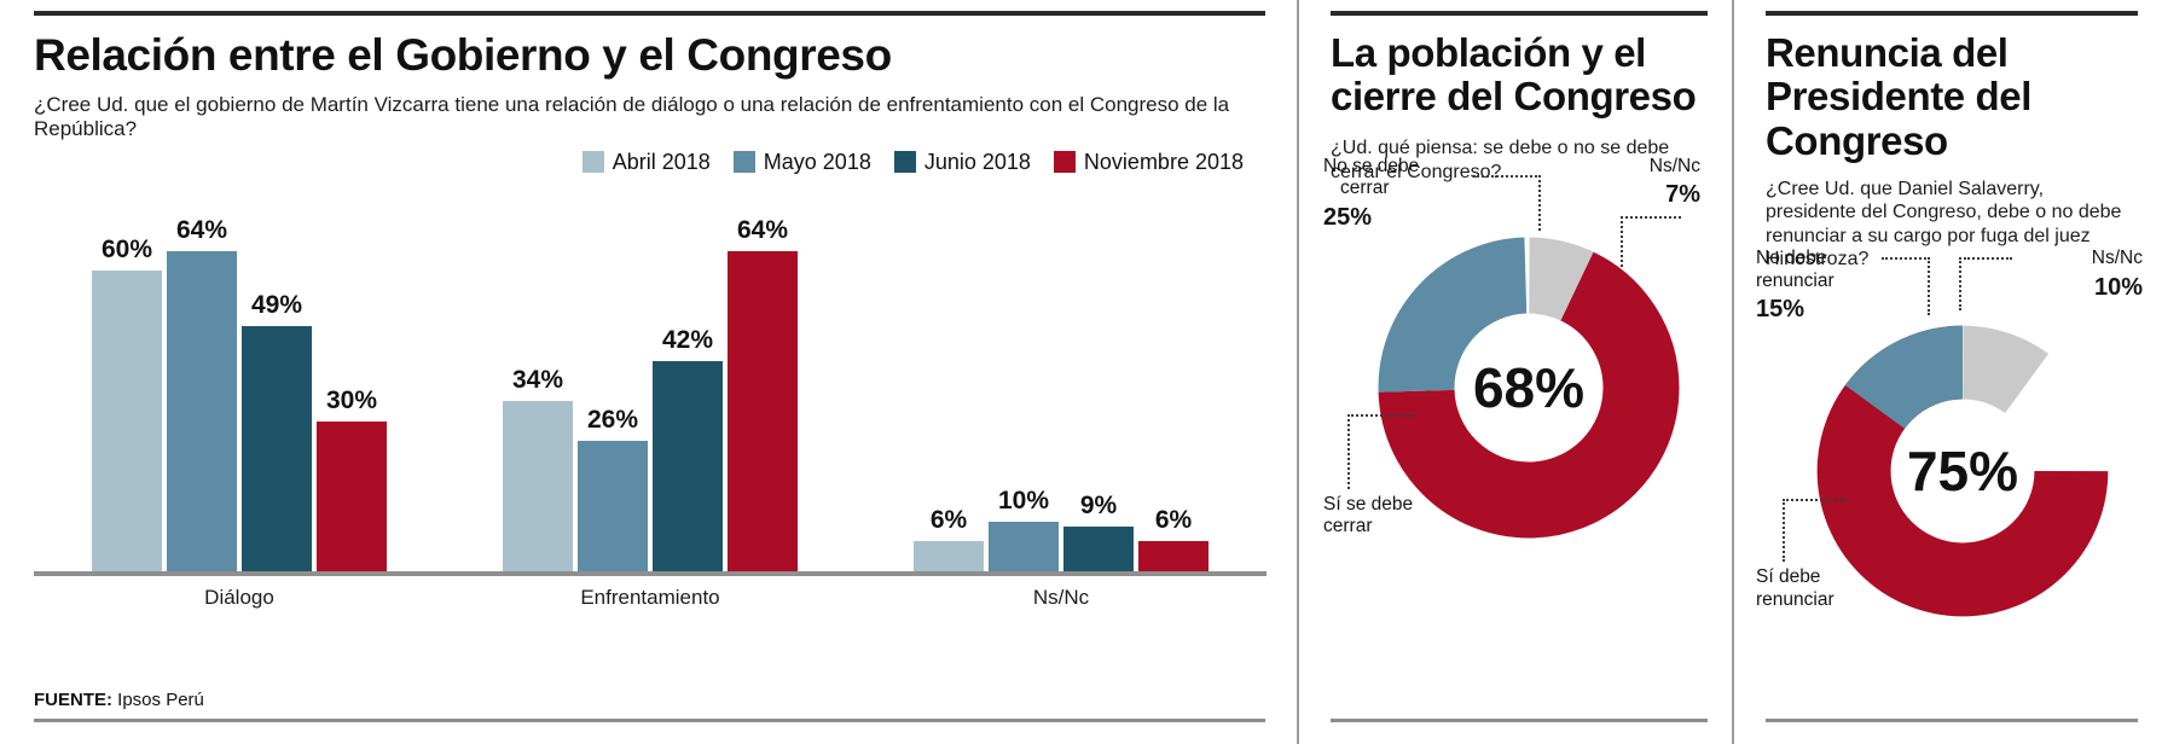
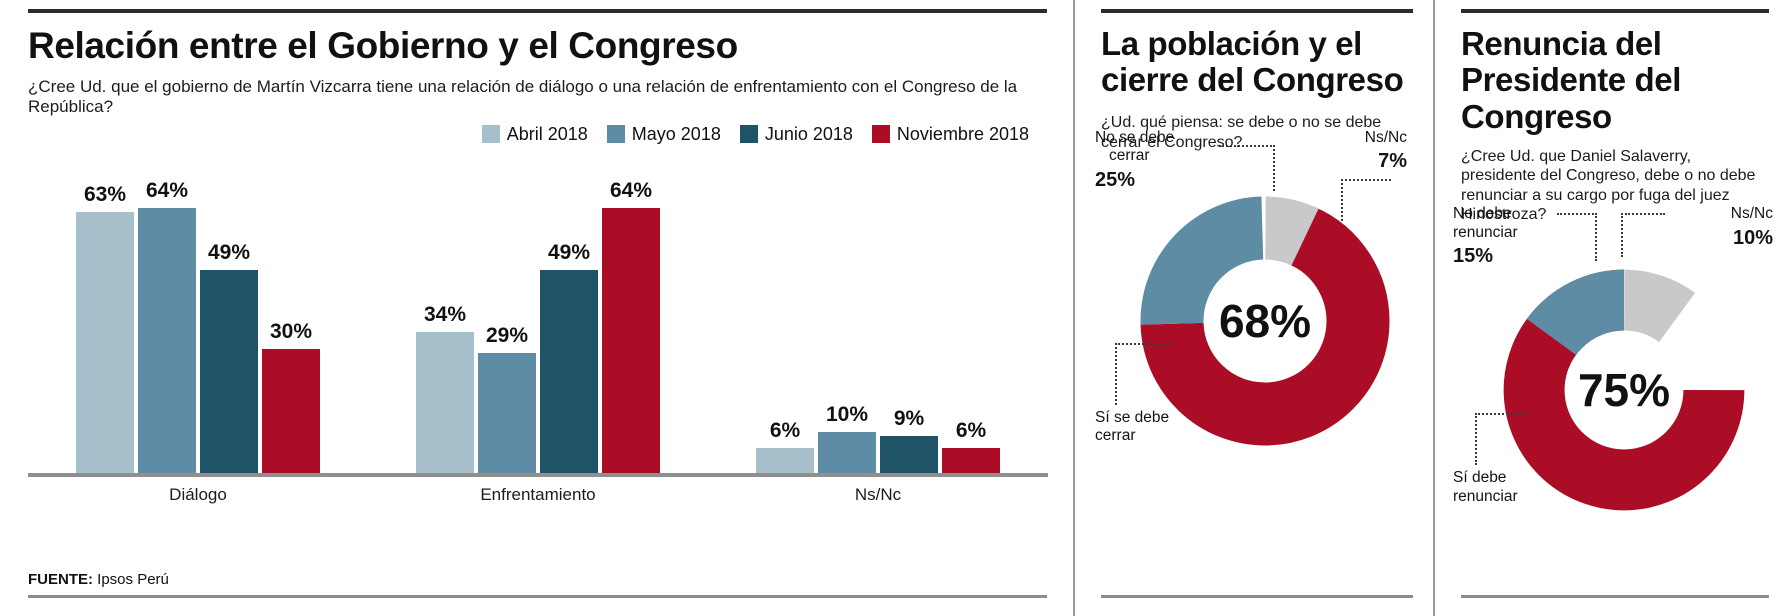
Relación entre el Gobierno y el Congreso/Abril 2018/Diálogo: 60% -> 63%
Relación entre el Gobierno y el Congreso/Mayo 2018/Enfrentamiento: 26% -> 29%
Relación entre el Gobierno y el Congreso/Junio 2018/Enfrentamiento: 42% -> 49%
